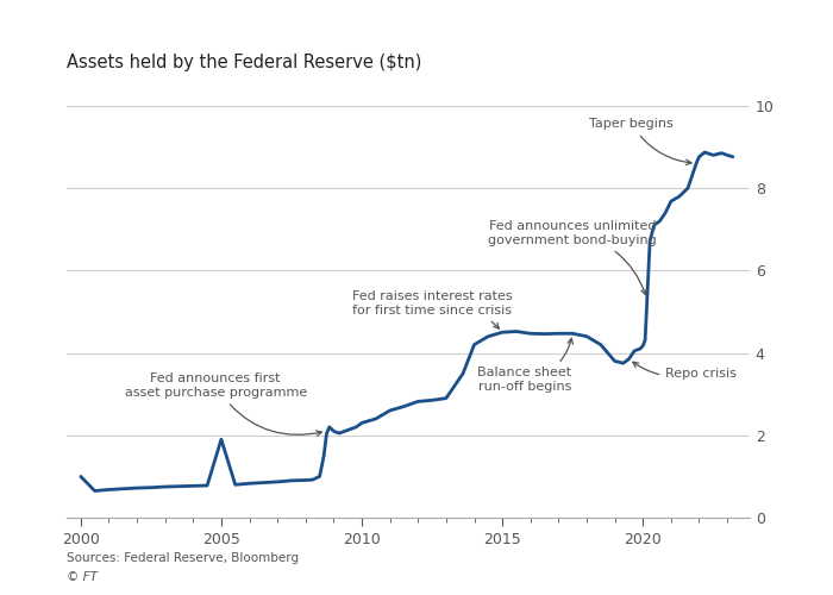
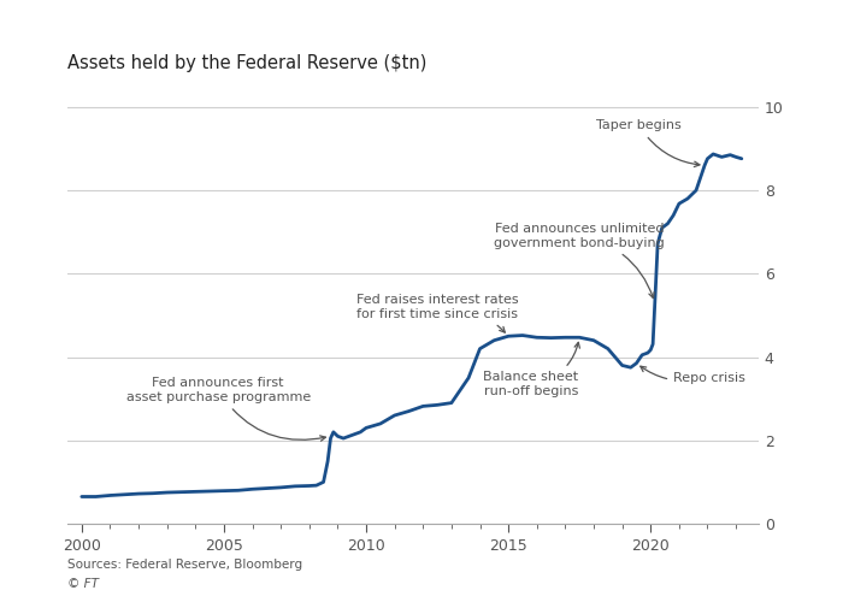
2000: 1.00 -> 0.65
2005: 1.90 -> 0.79
